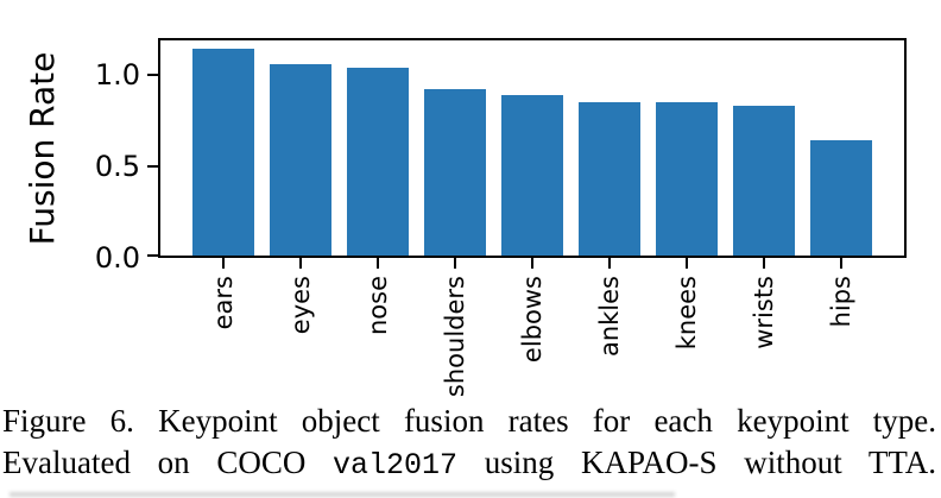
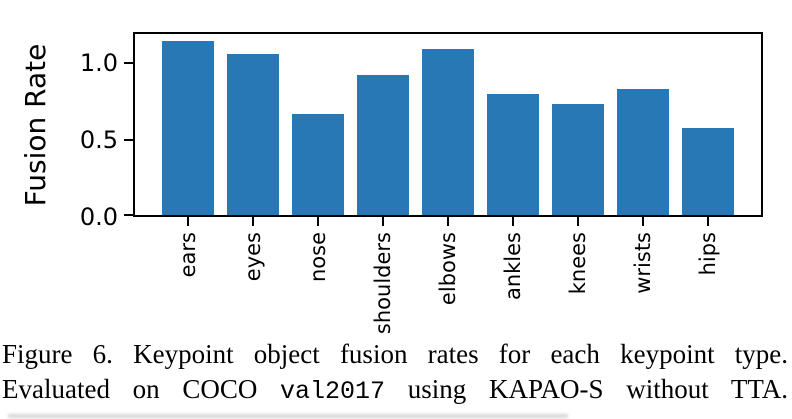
nose: 1.04 -> 0.67
elbows: 0.89 -> 1.09
ankles: 0.85 -> 0.80
knees: 0.85 -> 0.73
hips: 0.64 -> 0.58
